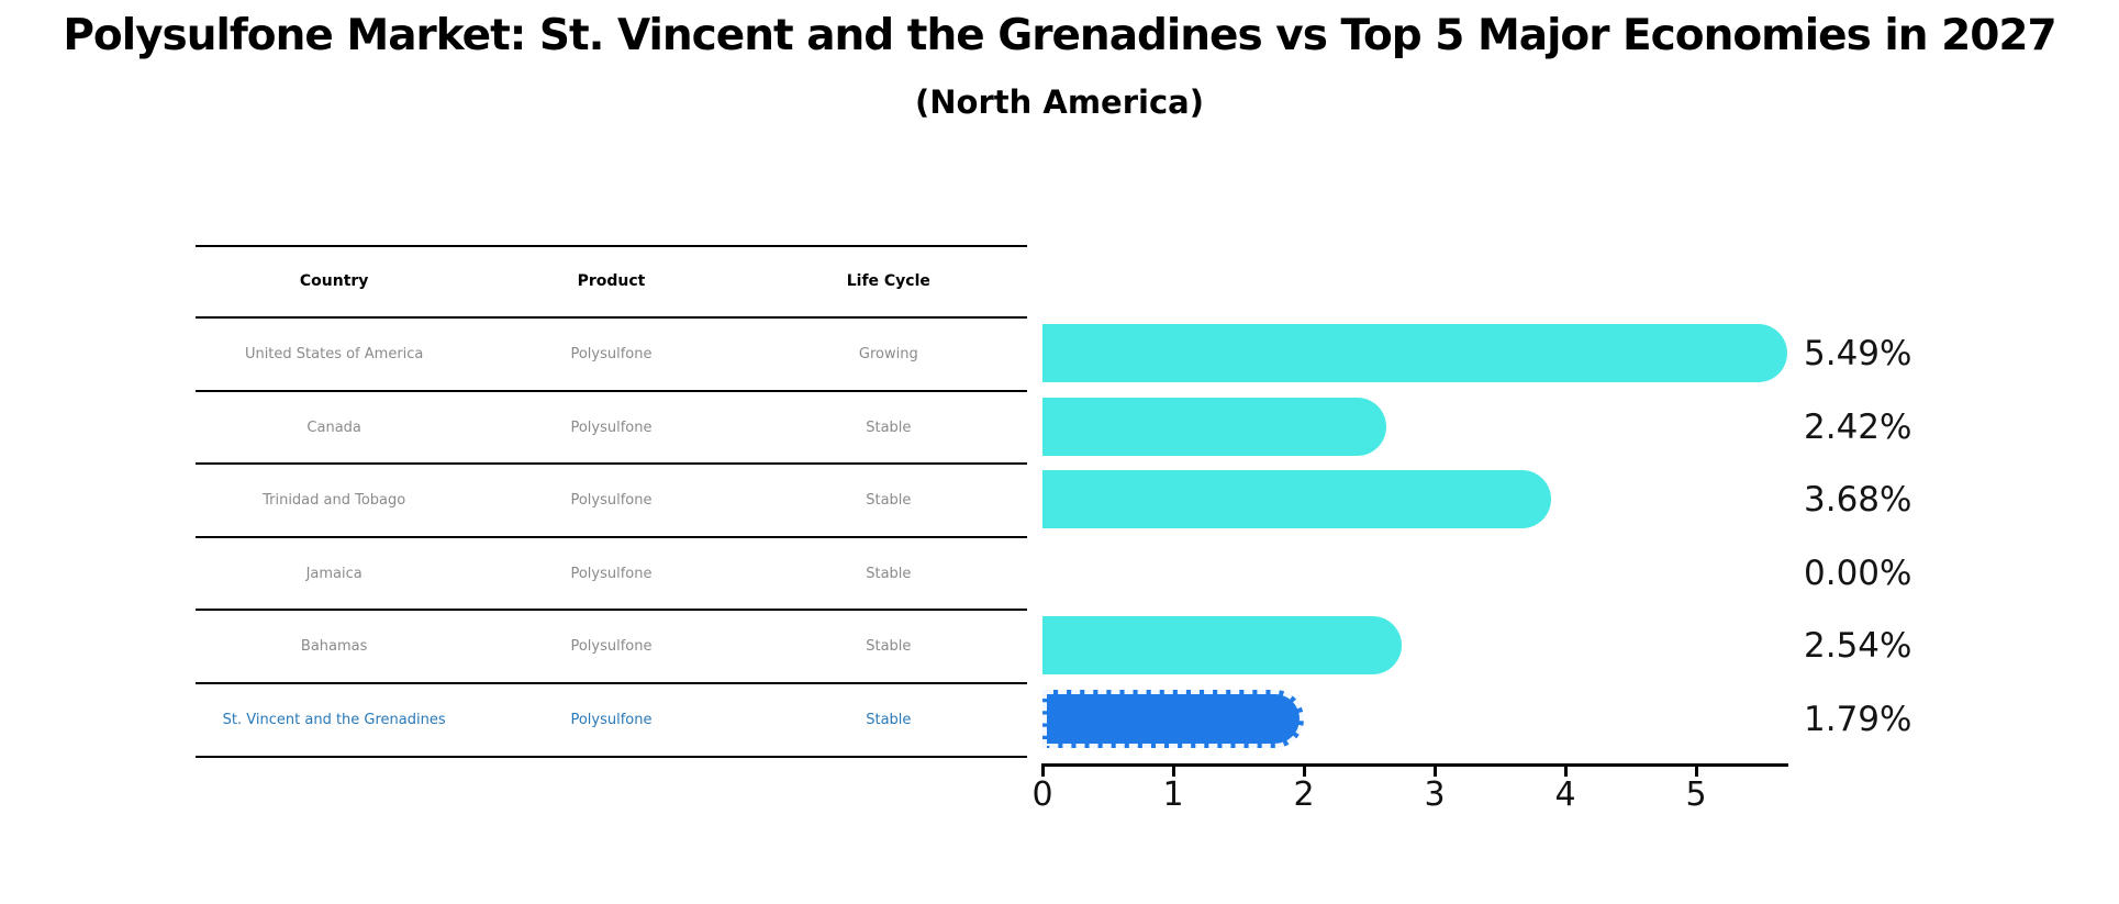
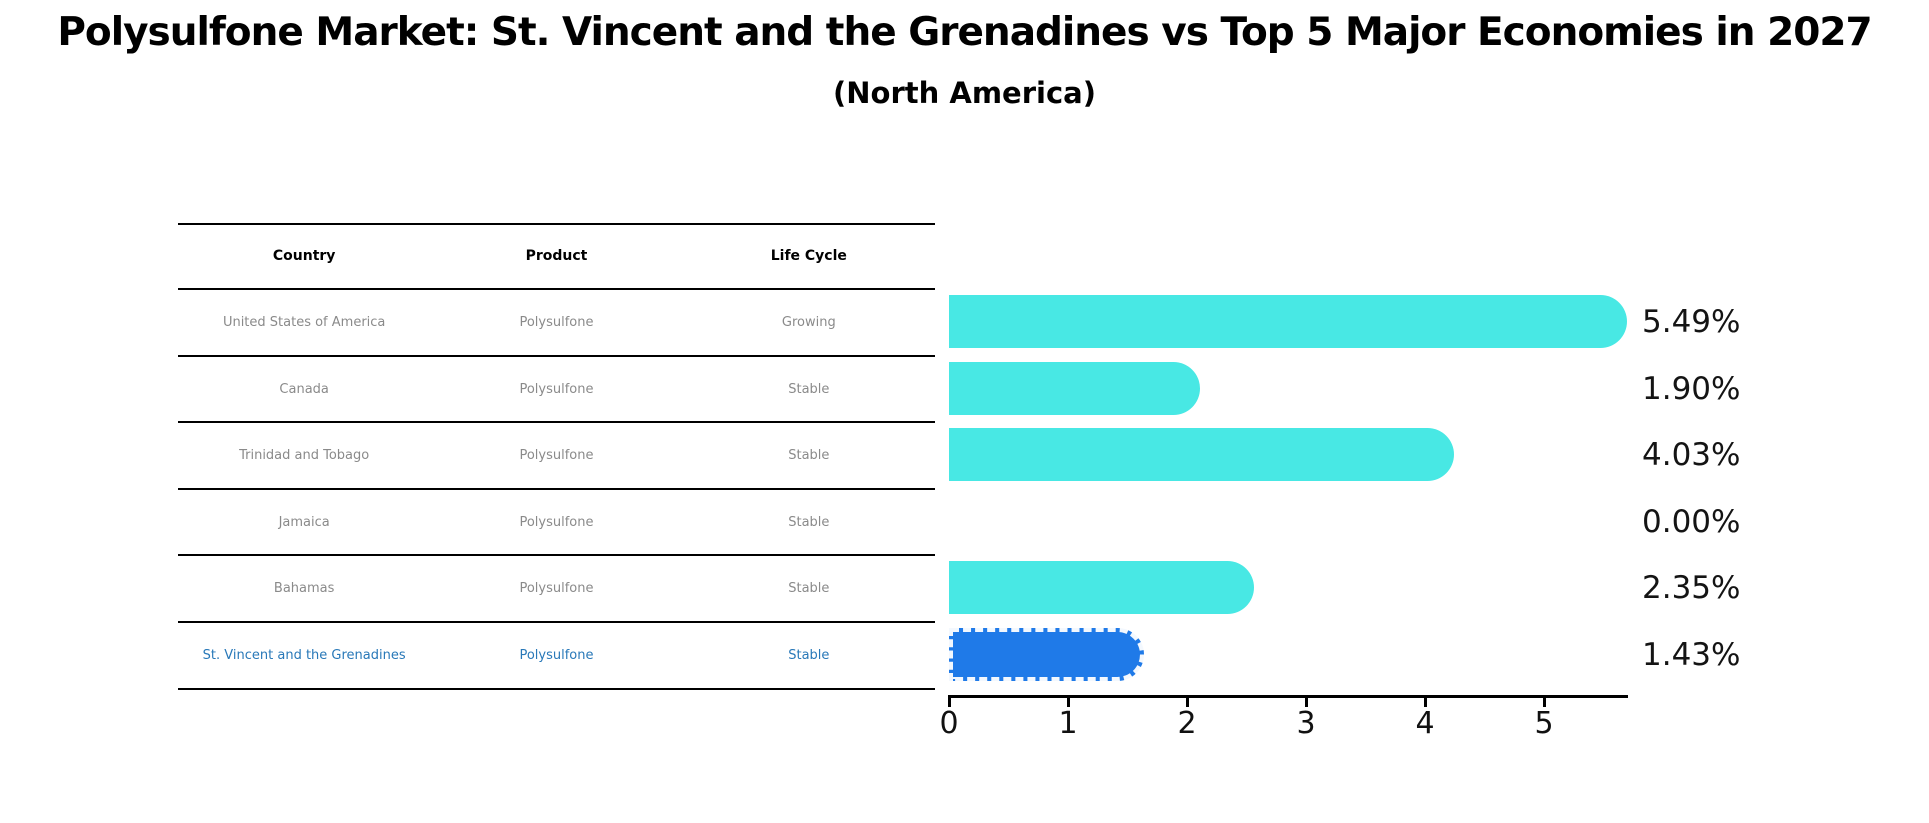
Canada: 2.42% -> 1.90%
Trinidad and Tobago: 3.68% -> 4.03%
Bahamas: 2.54% -> 2.35%
St. Vincent and the Grenadines: 1.79% -> 1.43%
